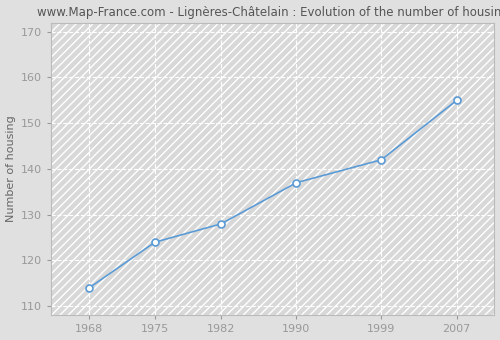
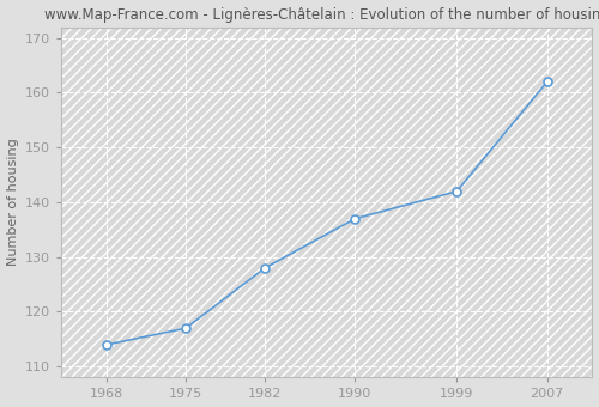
1975: 124 -> 117
2007: 155 -> 162
